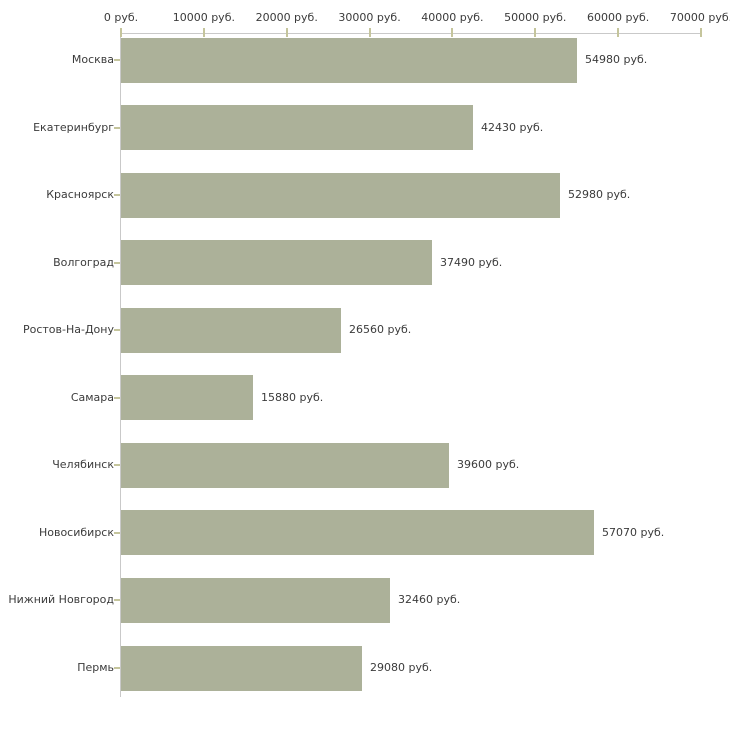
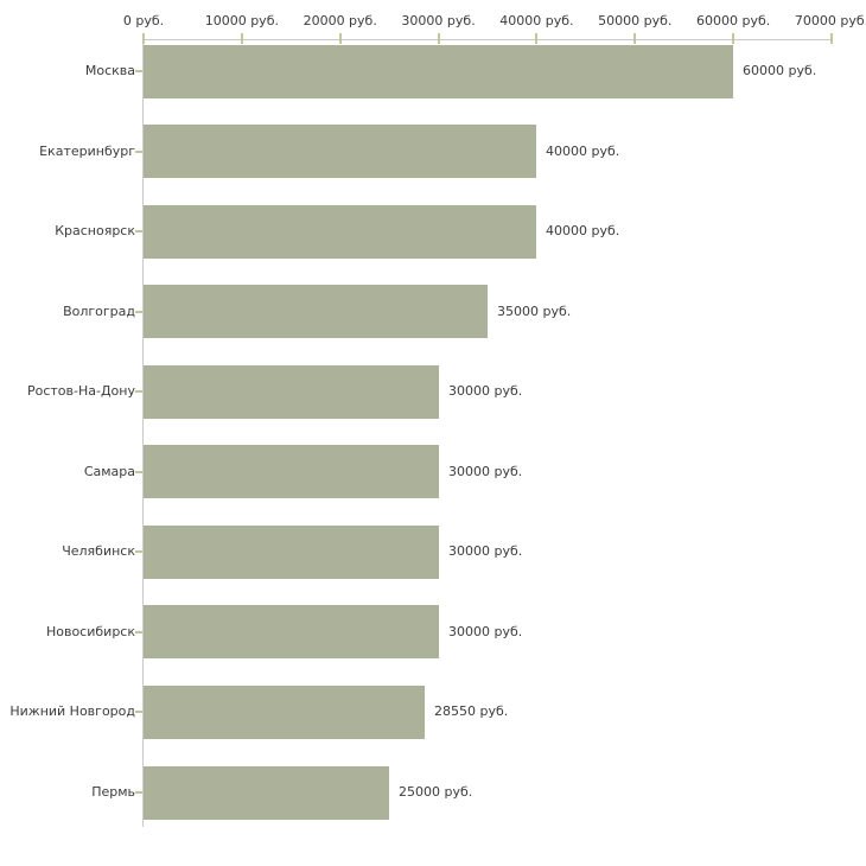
Москва: 54980 -> 60000
Екатеринбург: 42430 -> 40000
Красноярск: 52980 -> 40000
Волгоград: 37490 -> 35000
Ростов-На-Дону: 26560 -> 30000
Самара: 15880 -> 30000
Челябинск: 39600 -> 30000
Новосибирск: 57070 -> 30000
Нижний Новгород: 32460 -> 28550
Пермь: 29080 -> 25000
